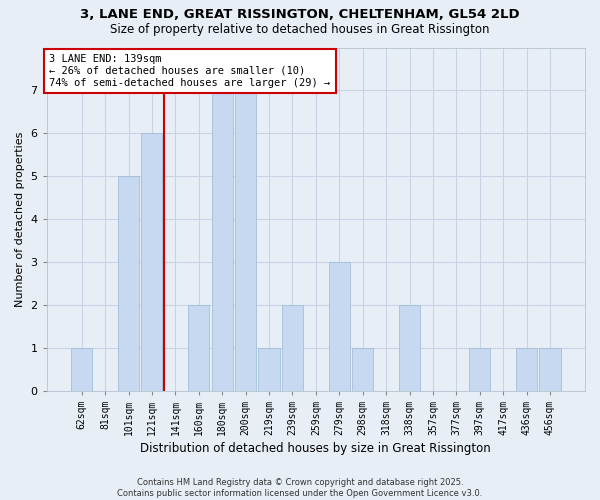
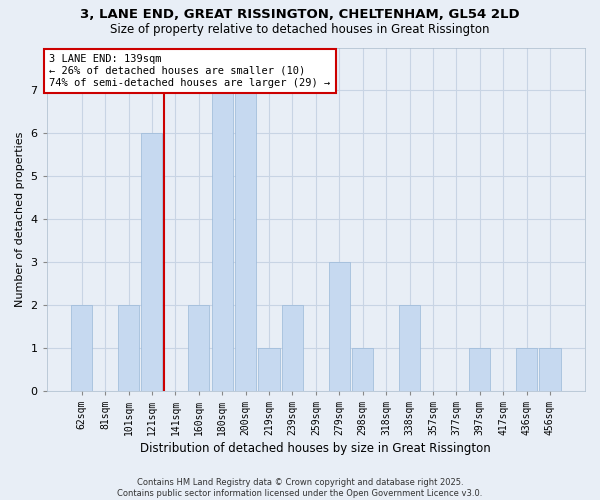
62sqm: 1 -> 2
101sqm: 5 -> 2
